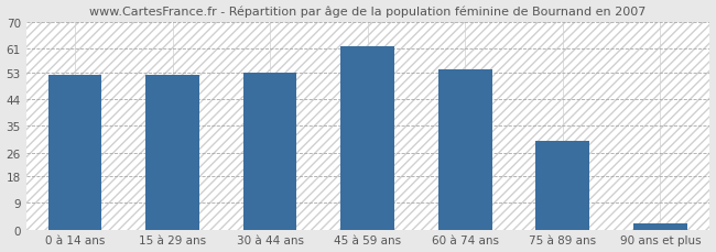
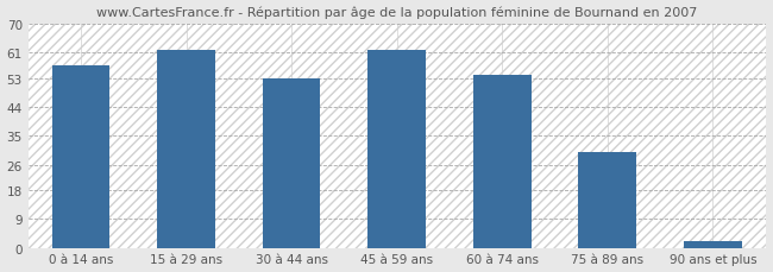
0 à 14 ans: 52 -> 57
15 à 29 ans: 52 -> 62
